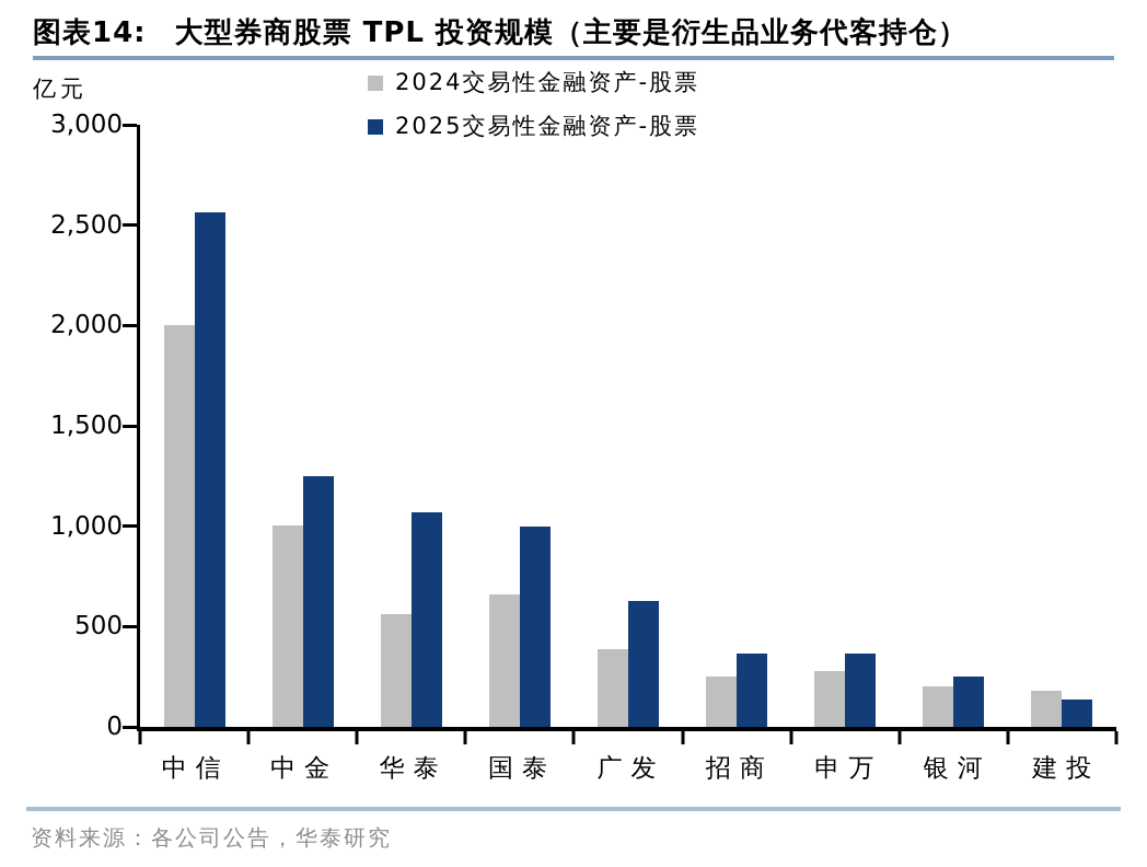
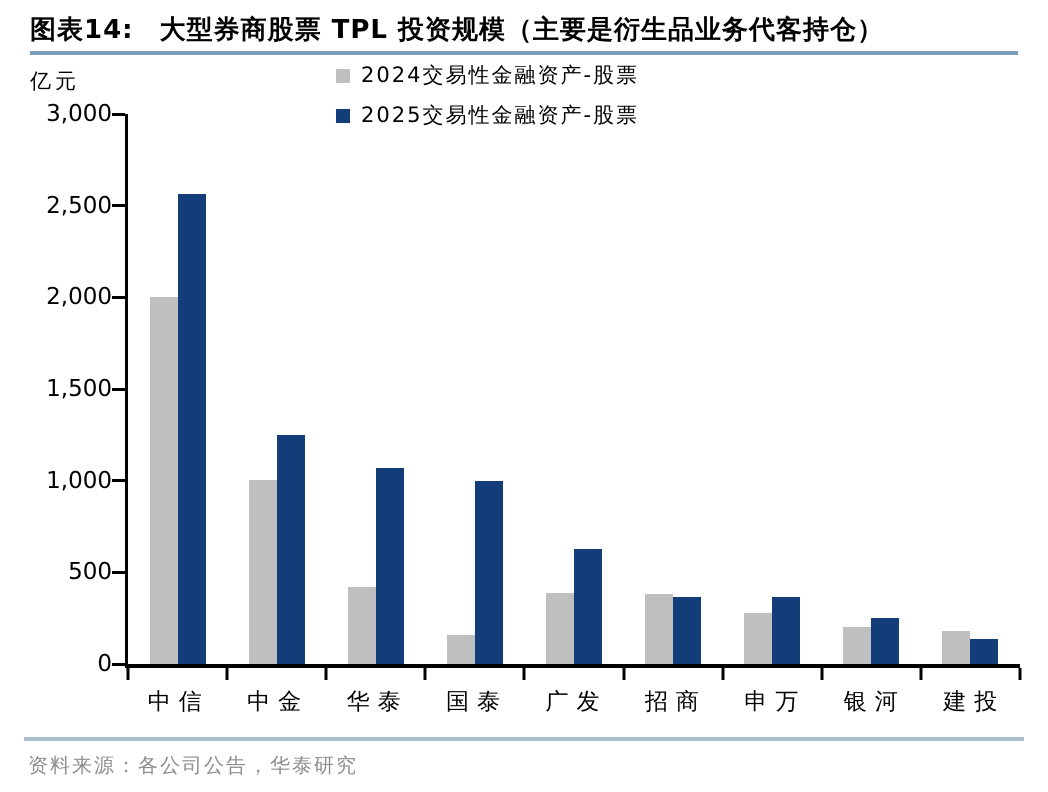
2024交易性金融资产-股票/华泰: 560 -> 420
2024交易性金融资产-股票/国泰: 660 -> 160
2024交易性金融资产-股票/招商: 250 -> 380
